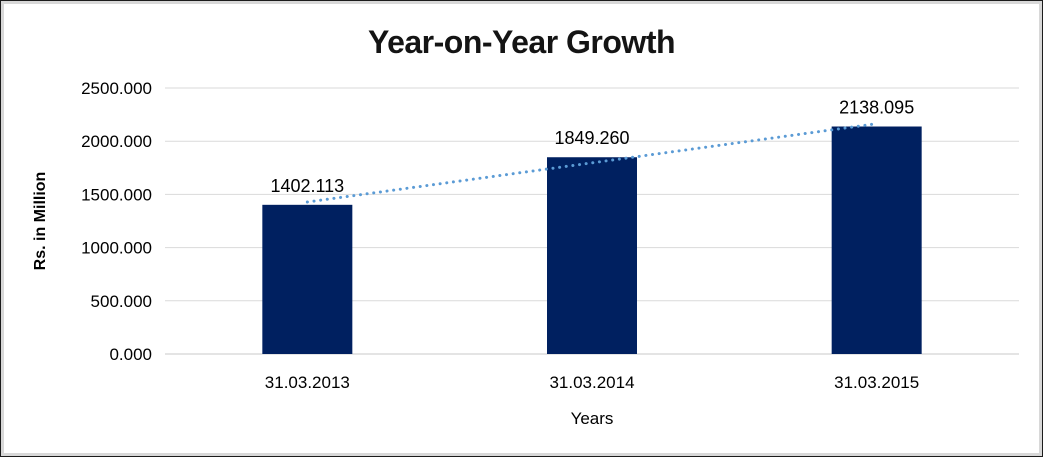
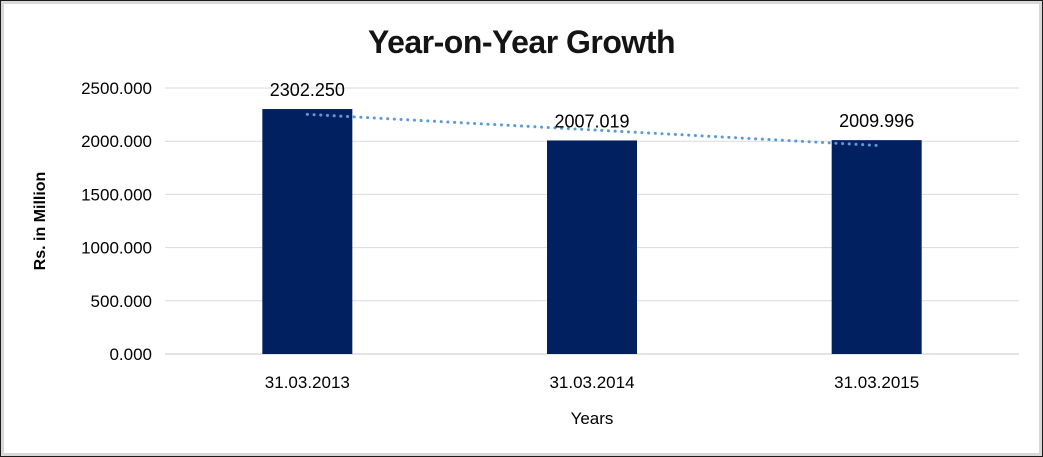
31.03.2013: 1402.113 -> 2302.250
31.03.2014: 1849.260 -> 2007.019
31.03.2015: 2138.095 -> 2009.996
